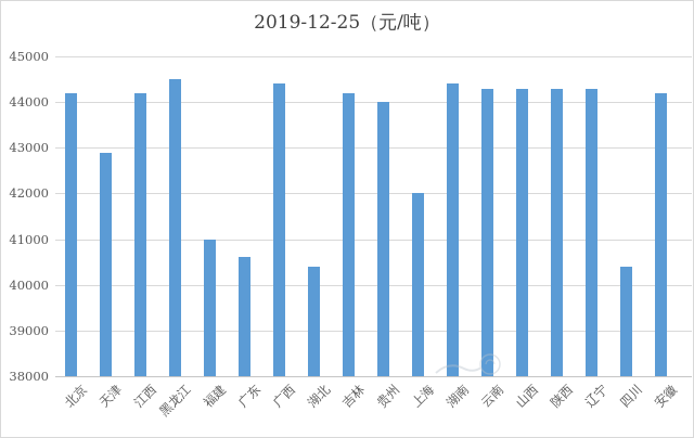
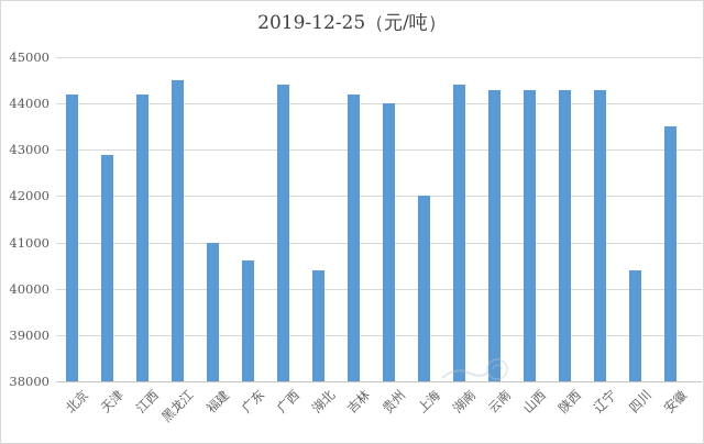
安徽: 44200 -> 43500
